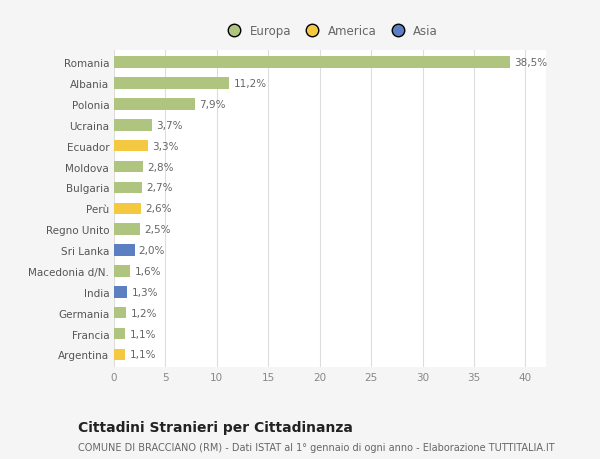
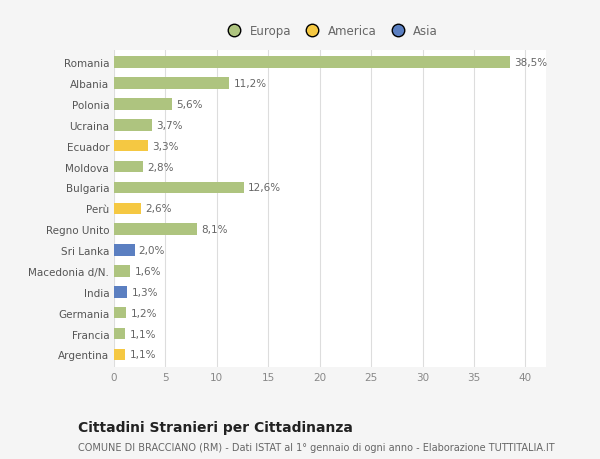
Polonia: 7,9% -> 5,6%
Bulgaria: 2,7% -> 12,6%
Regno Unito: 2,5% -> 8,1%
